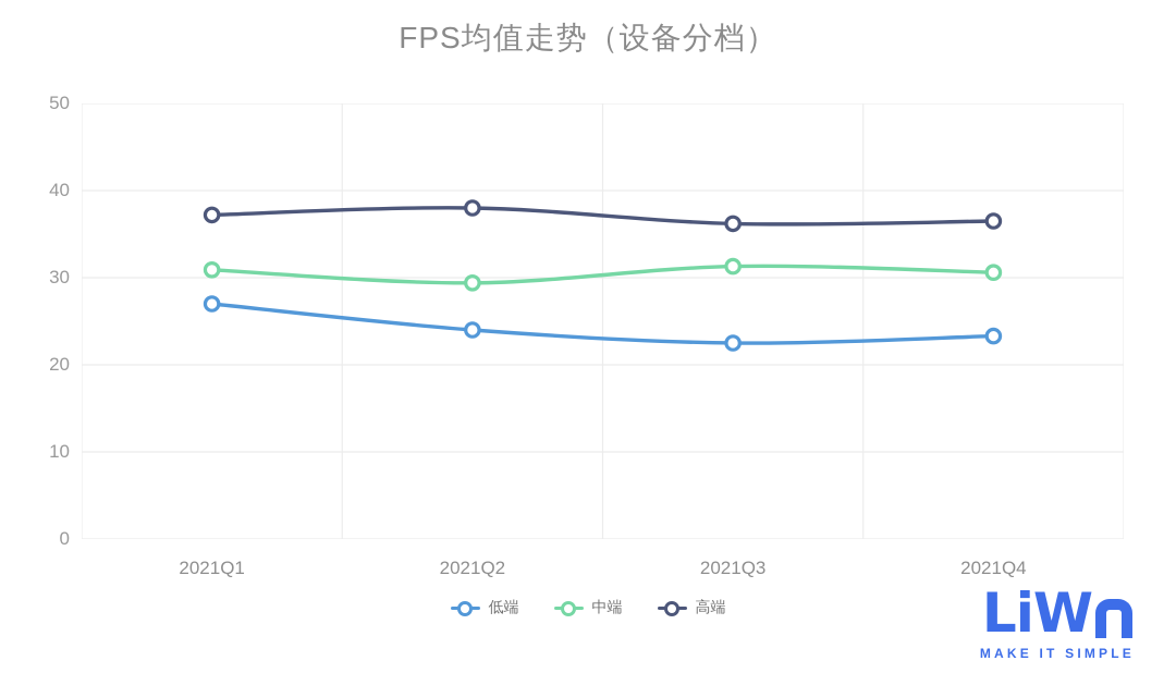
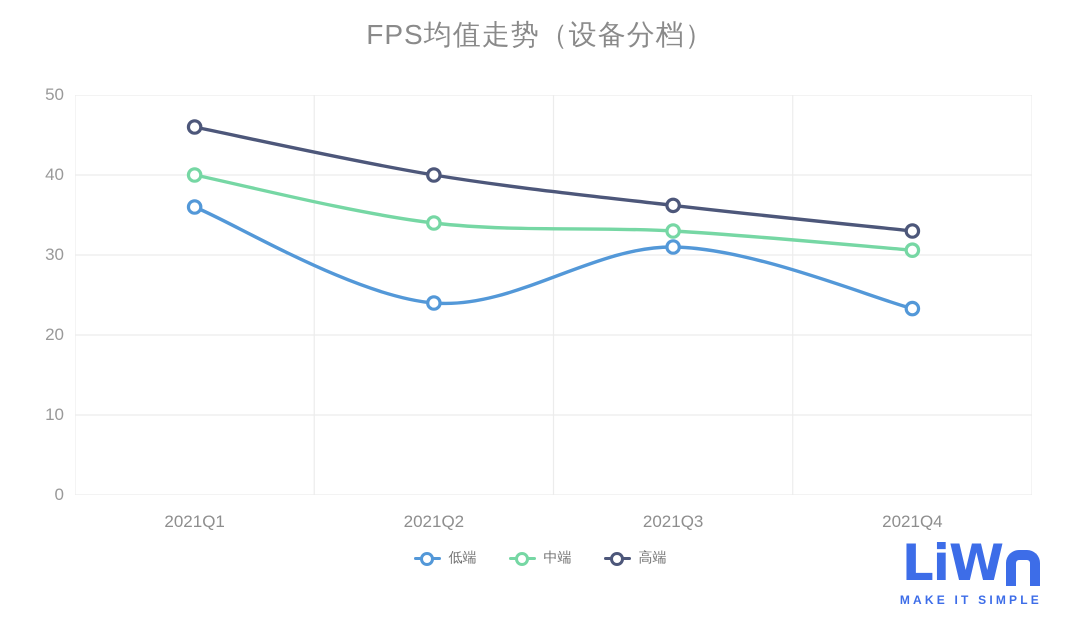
低端/2021Q1: 27 -> 36
中端/2021Q1: 31 -> 40
高端/2021Q1: 37 -> 46
中端/2021Q2: 29 -> 34
高端/2021Q2: 38 -> 40
低端/2021Q3: 22 -> 31
中端/2021Q3: 31 -> 33
高端/2021Q4: 36 -> 33
